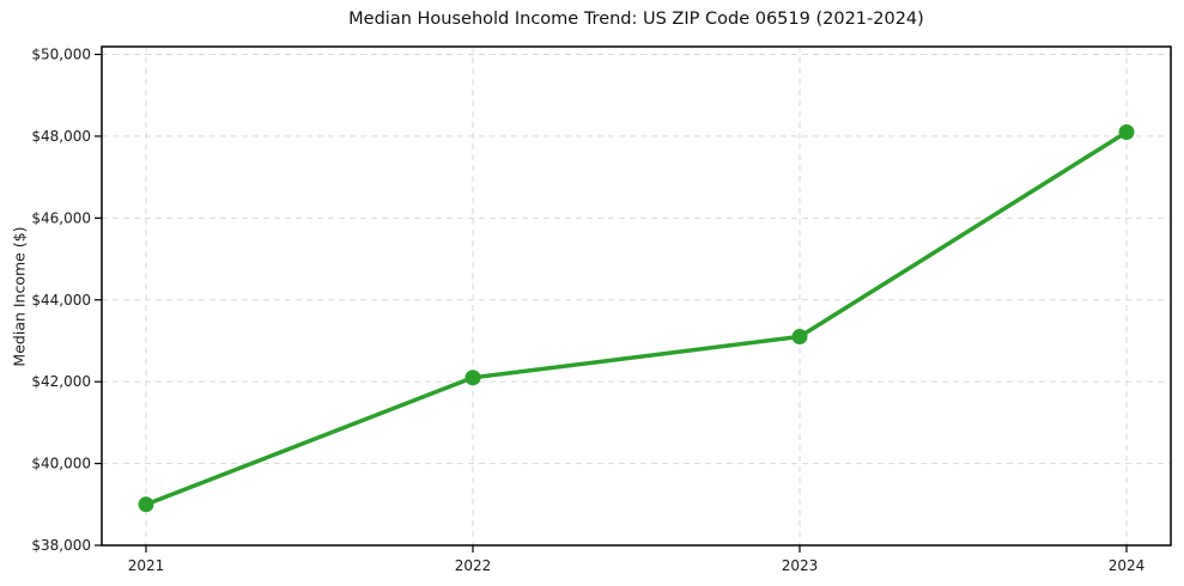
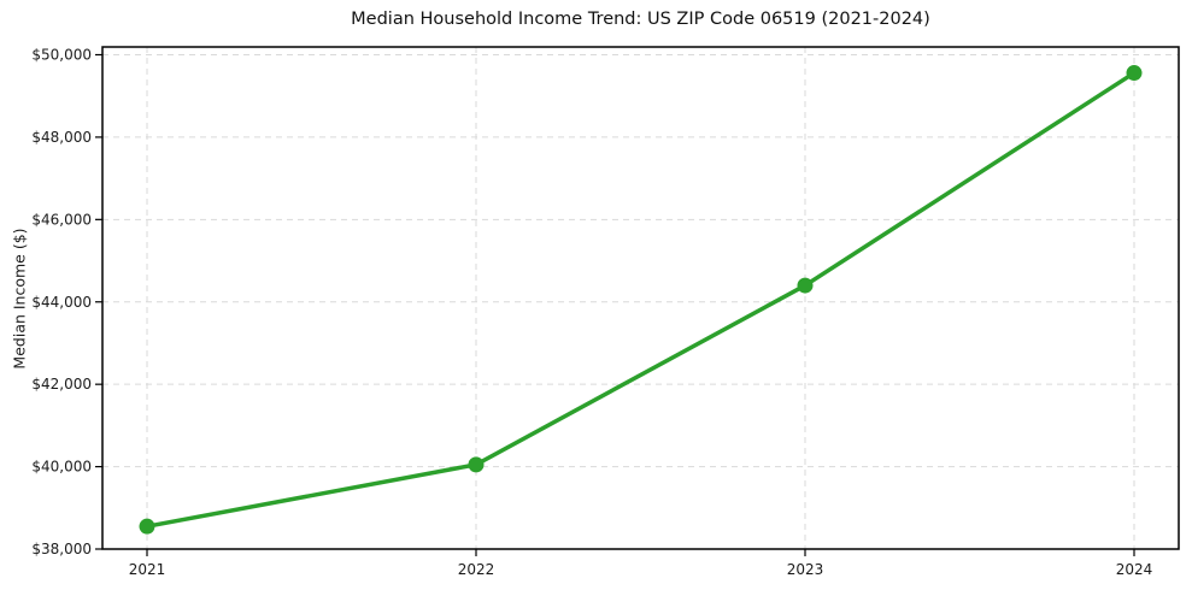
2021: $39000 -> $38600
2022: $42100 -> $40000
2023: $43100 -> $44400
2024: $48100 -> $49600
